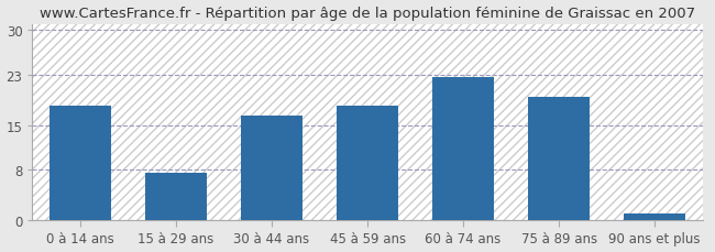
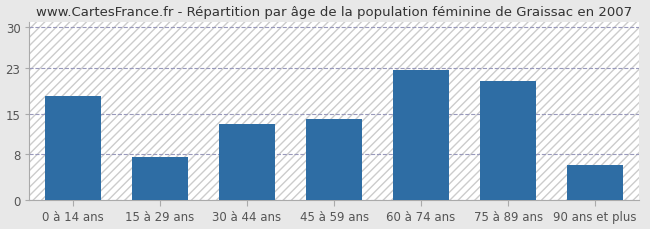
30 à 44 ans: 16.5 -> 13.2
45 à 59 ans: 18.0 -> 14.0
75 à 89 ans: 19.5 -> 20.6
90 ans et plus: 1.0 -> 6.0
